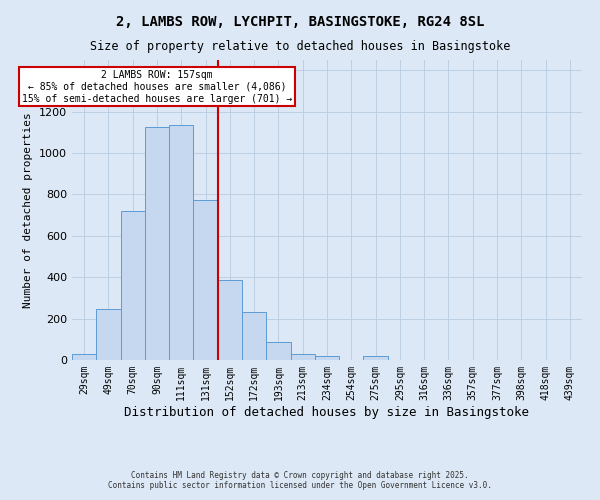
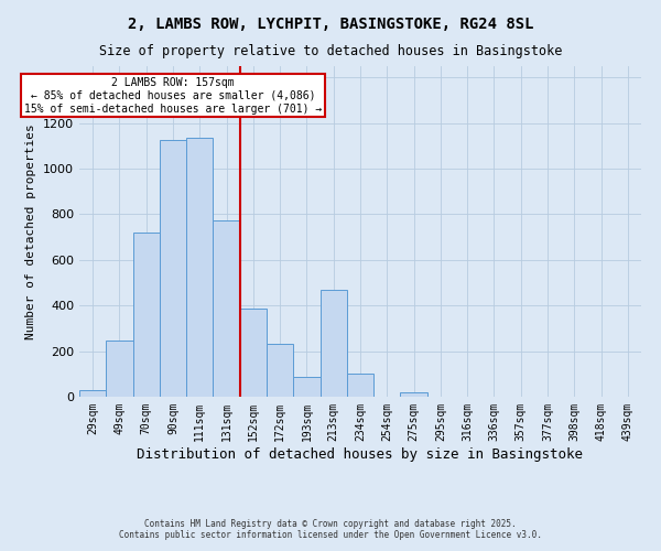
213sqm: 30 -> 470
234sqm: 20 -> 100
